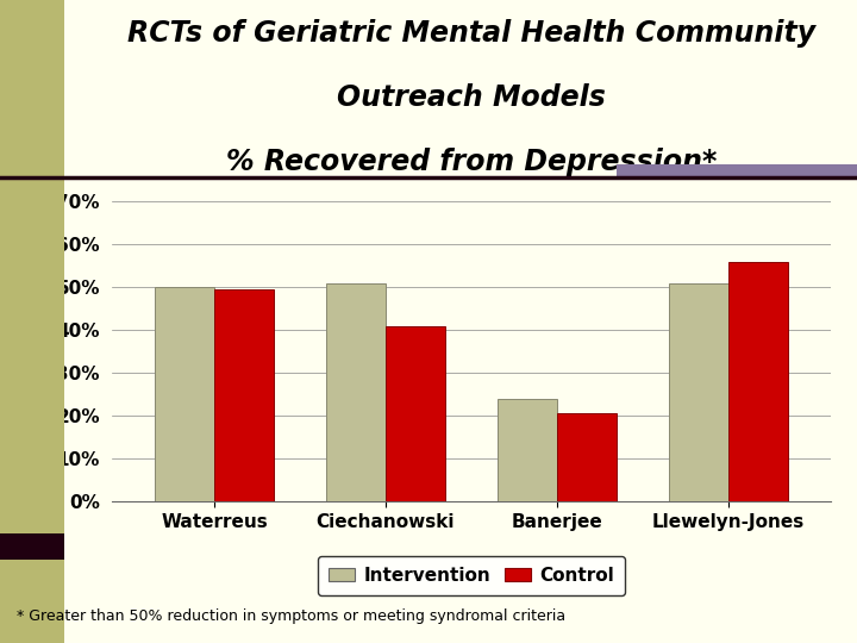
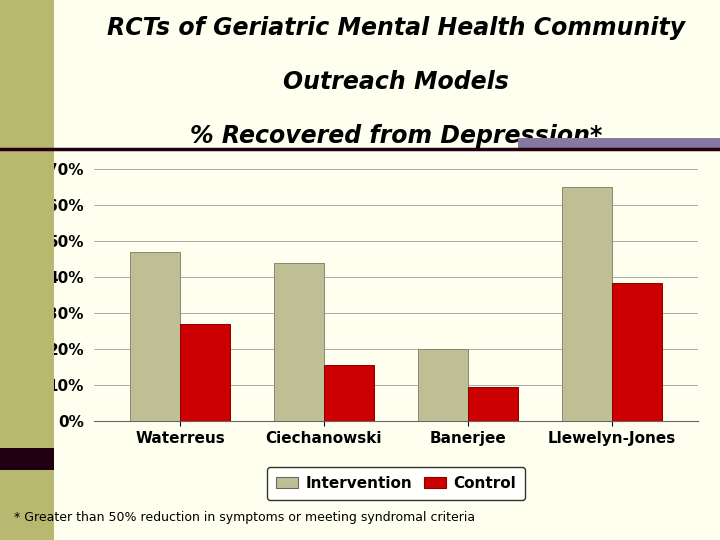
Intervention/Waterreus: 50% -> 47%
Control/Waterreus: 49.5% -> 27.0%
Intervention/Ciechanowski: 51% -> 44%
Control/Ciechanowski: 41.0% -> 15.5%
Intervention/Banerjee: 24% -> 20%
Control/Banerjee: 20.5% -> 9.5%
Intervention/Llewelyn-Jones: 51% -> 65%
Control/Llewelyn-Jones: 56.0% -> 38.5%
